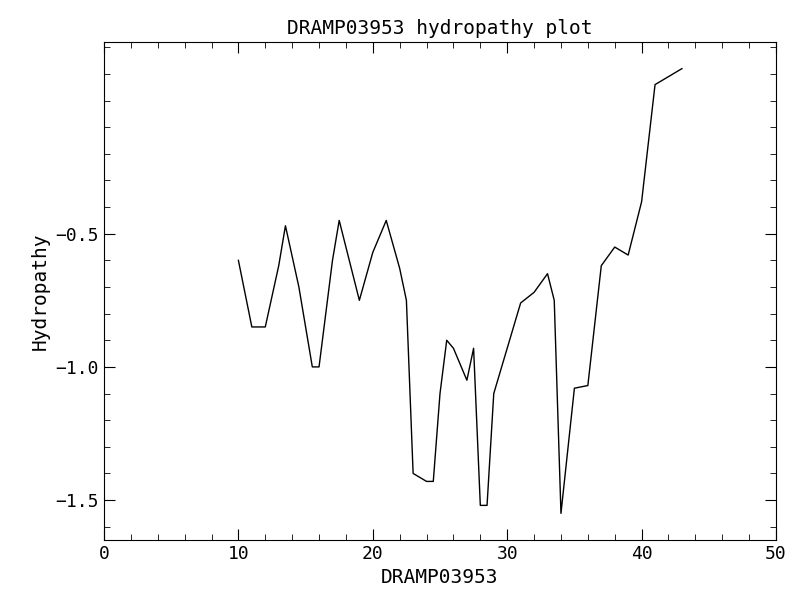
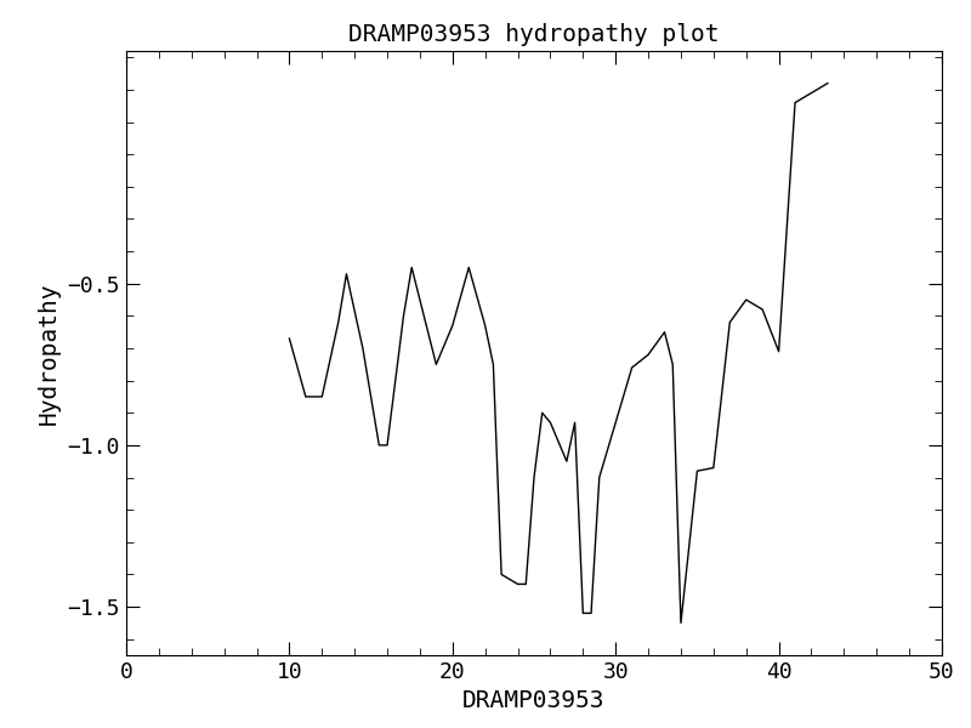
10: -0.60 -> -0.67
20: -0.57 -> -0.63
40: -0.38 -> -0.71
